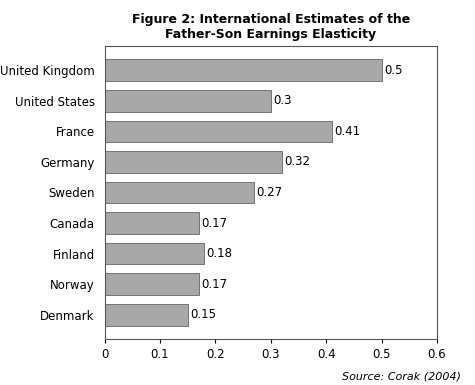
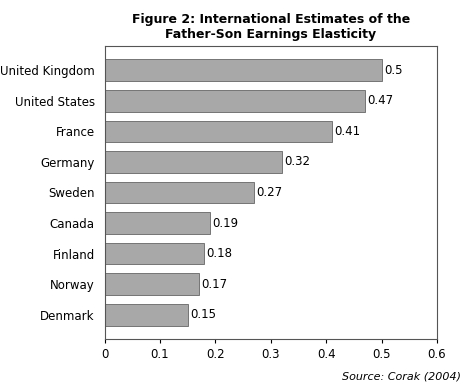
United States: 0.3 -> 0.47
Canada: 0.17 -> 0.19
